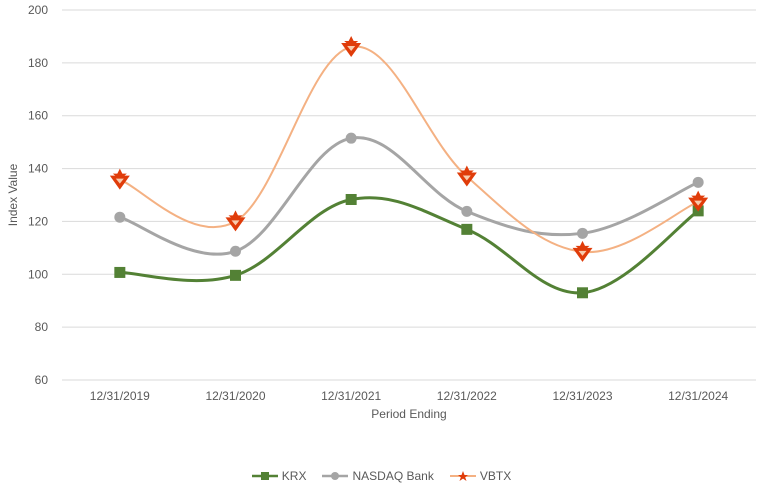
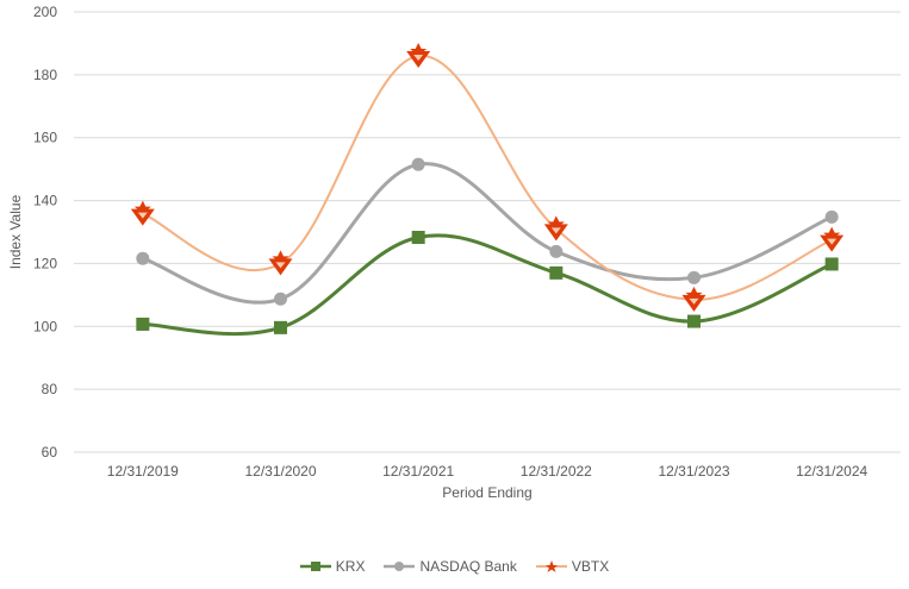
VBTX/12/31/2022: 137 -> 131
KRX/12/31/2023: 93 -> 102
KRX/12/31/2024: 124 -> 120
